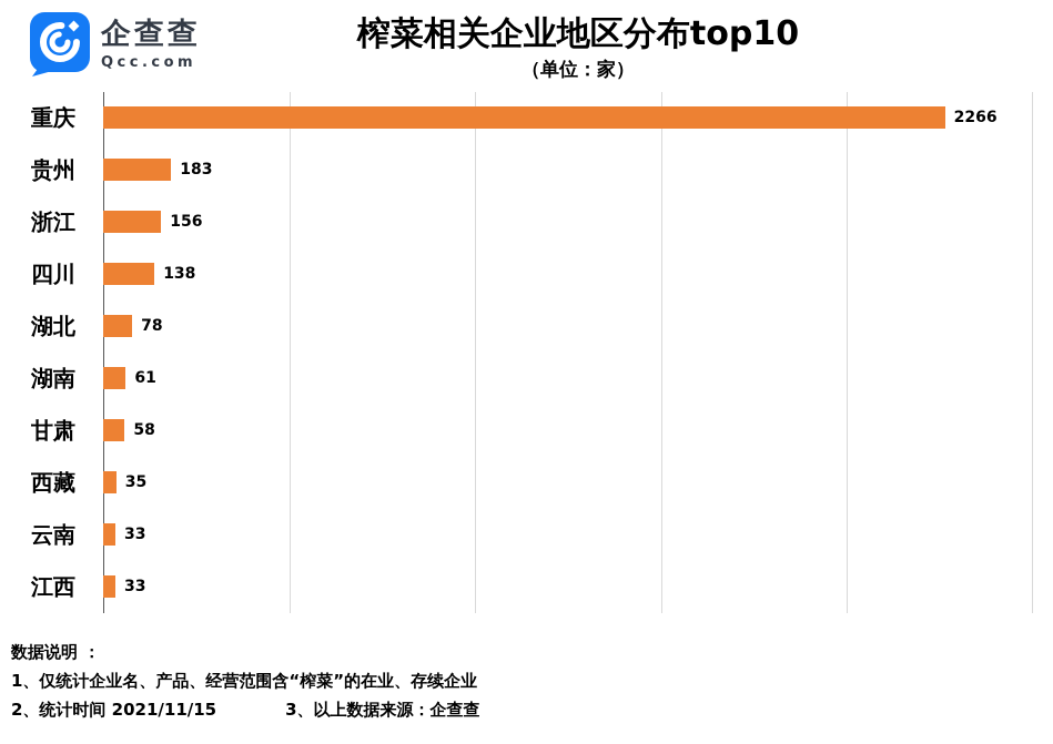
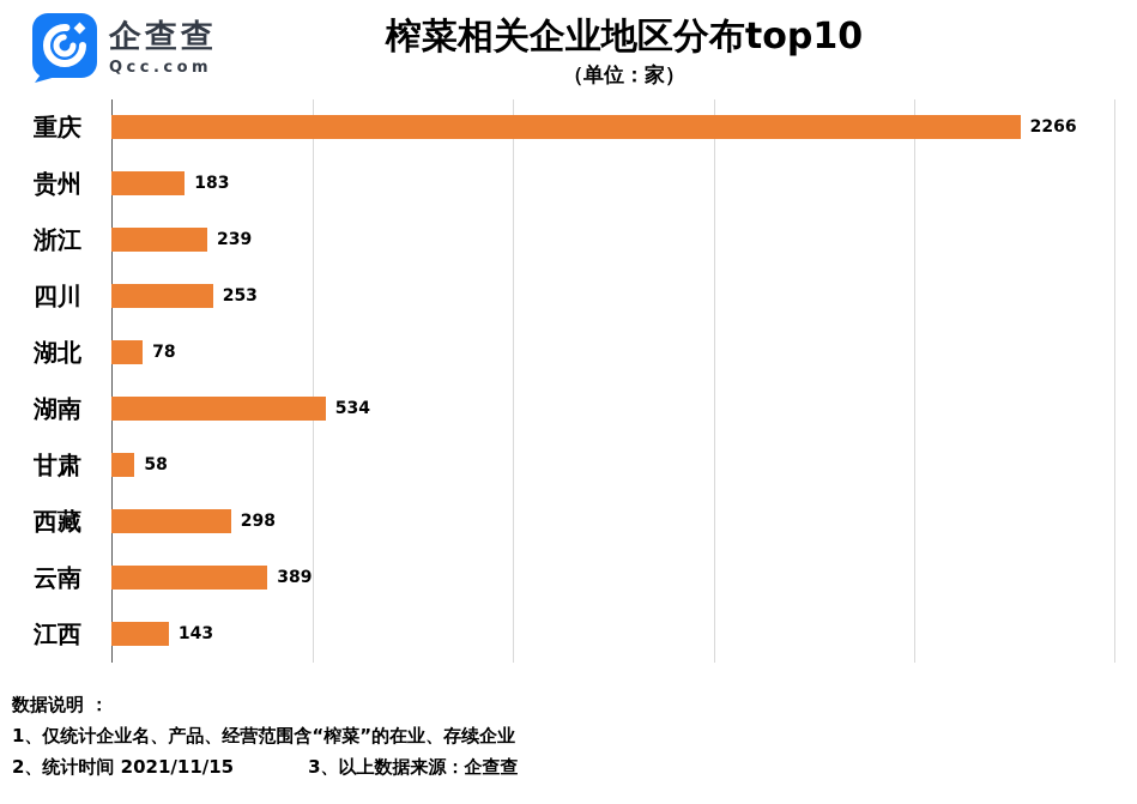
浙江: 156 -> 239
四川: 138 -> 253
湖南: 61 -> 534
西藏: 35 -> 298
云南: 33 -> 389
江西: 33 -> 143
